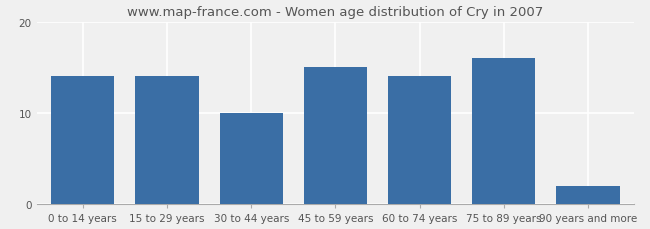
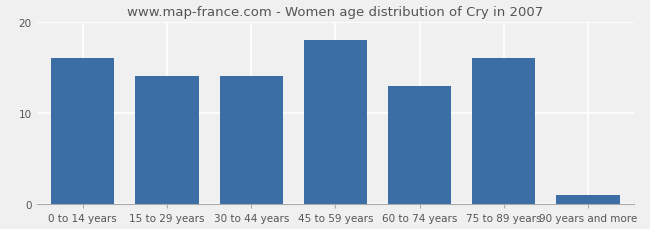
0 to 14 years: 14 -> 16
30 to 44 years: 10 -> 14
45 to 59 years: 15 -> 18
60 to 74 years: 14 -> 13
90 years and more: 2 -> 1
